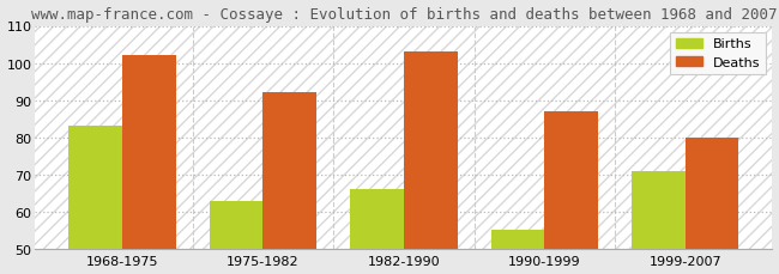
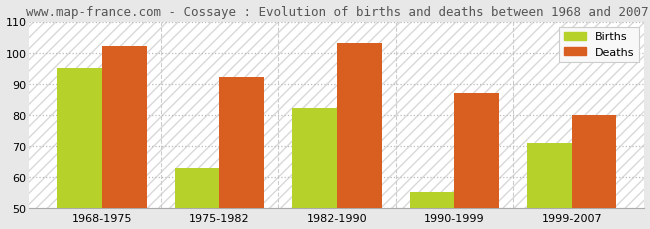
Births/1968-1975: 83 -> 95
Births/1982-1990: 66 -> 82
